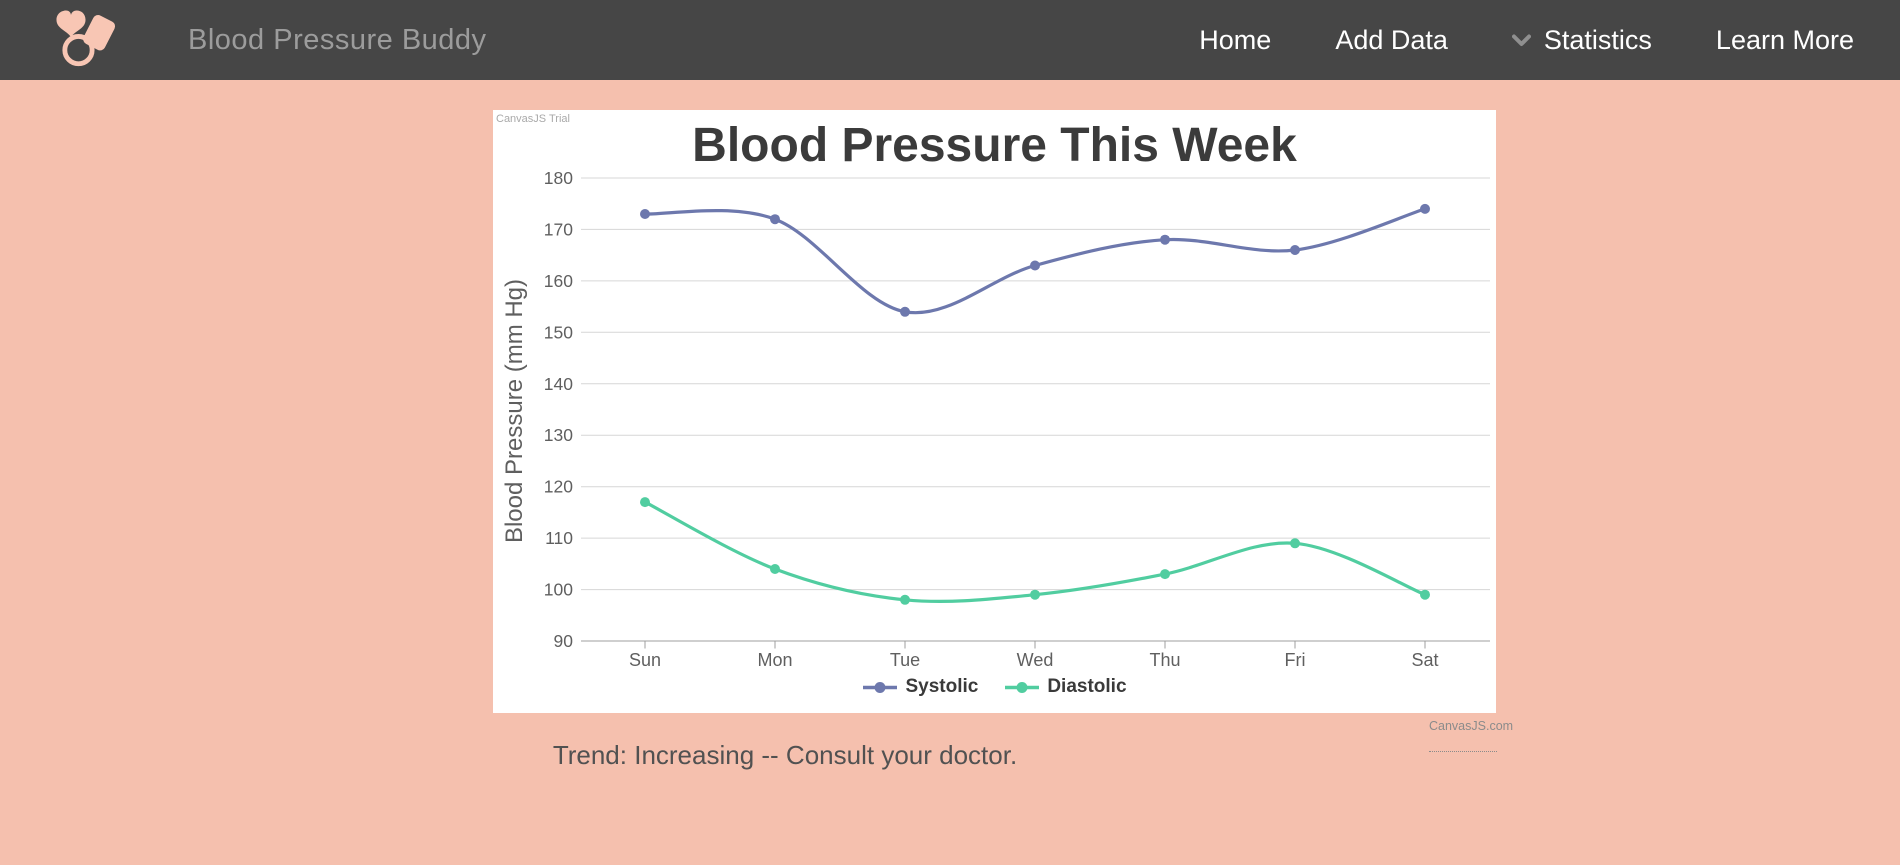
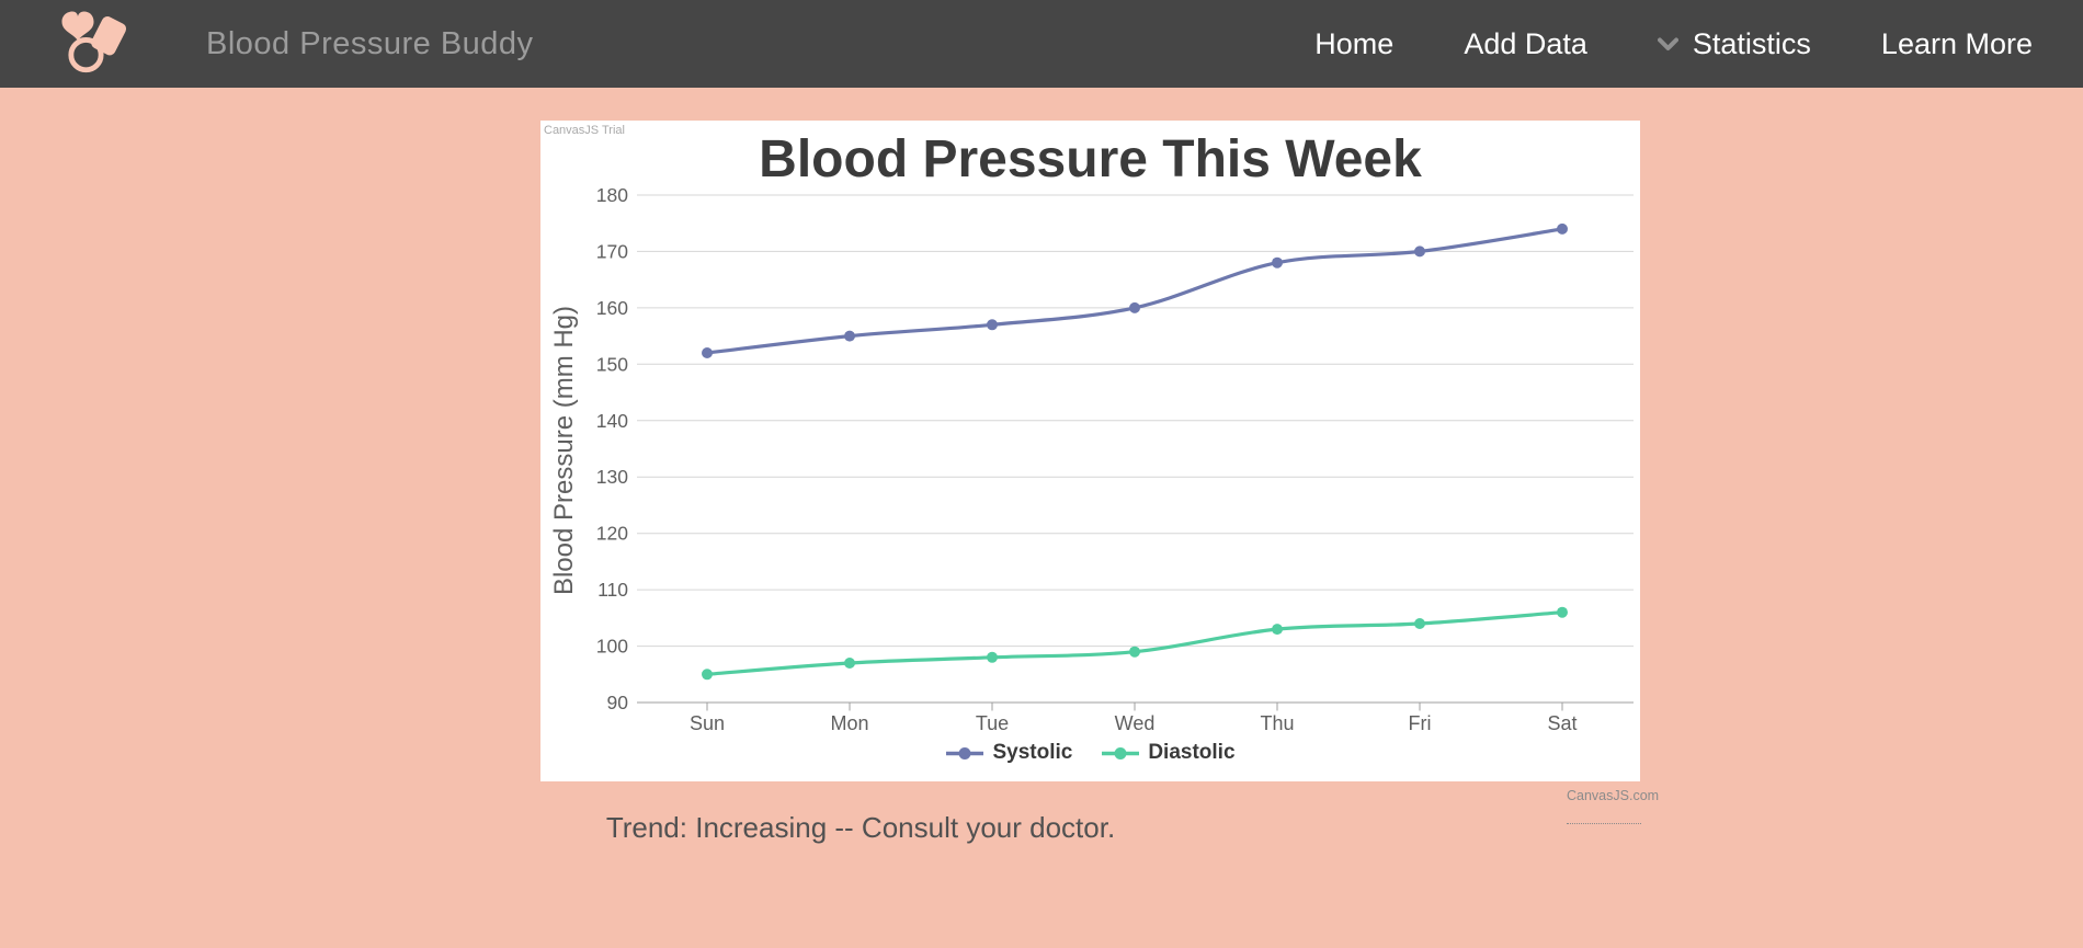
Systolic/Sun: 173 -> 152
Diastolic/Sun: 117 -> 95
Systolic/Mon: 172 -> 155
Diastolic/Mon: 104 -> 97
Systolic/Tue: 154 -> 157
Systolic/Wed: 163 -> 160
Systolic/Fri: 166 -> 170
Diastolic/Fri: 109 -> 104
Diastolic/Sat: 99 -> 106
